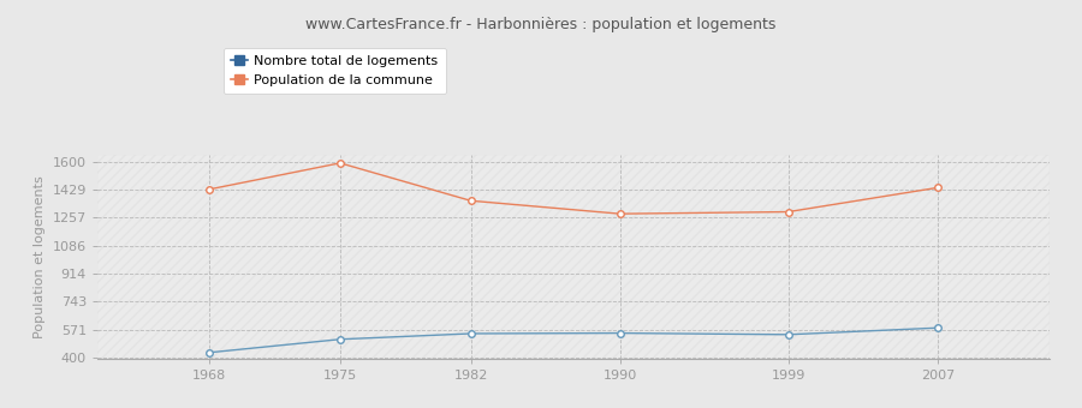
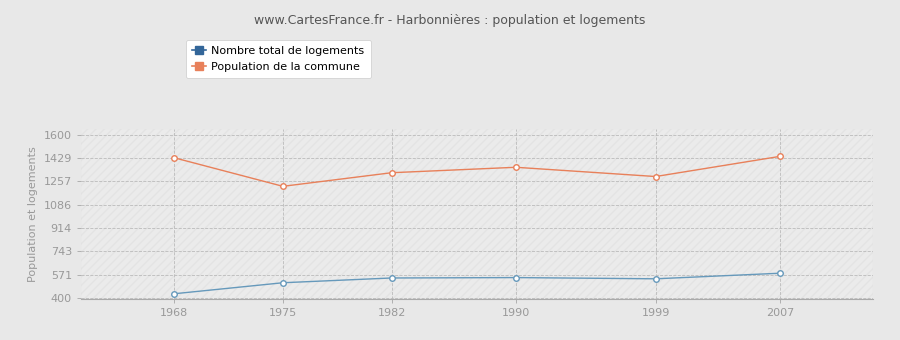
Population de la commune/1975: 1590 -> 1220
Population de la commune/1982: 1360 -> 1320
Population de la commune/1990: 1280 -> 1360
